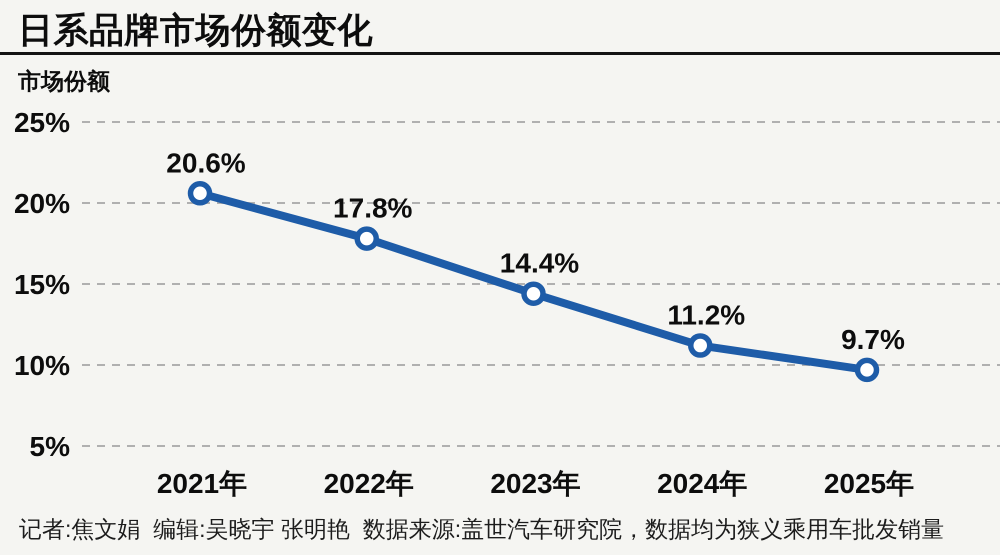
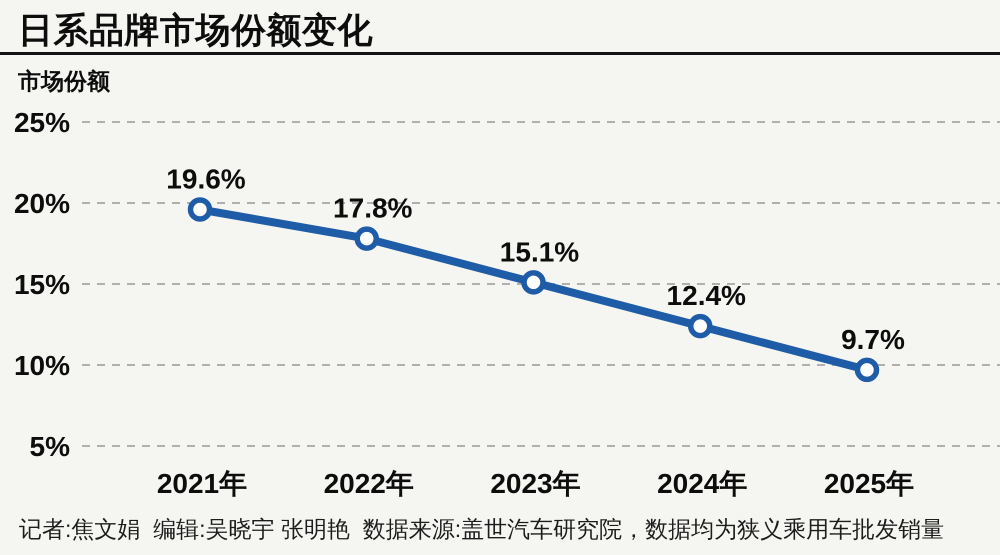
2021年: 20.6% -> 19.6%
2023年: 14.4% -> 15.1%
2024年: 11.2% -> 12.4%
